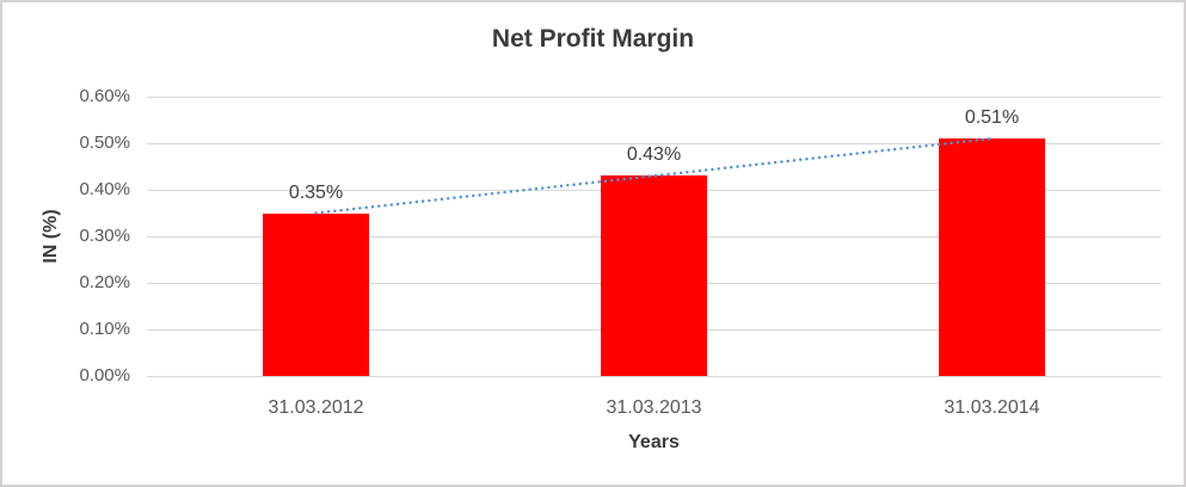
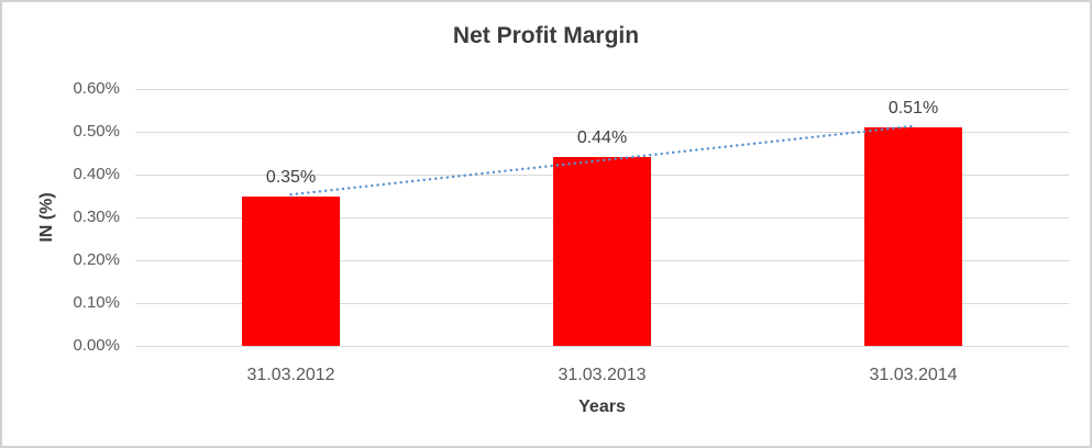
31.03.2013: 0.43% -> 0.44%
